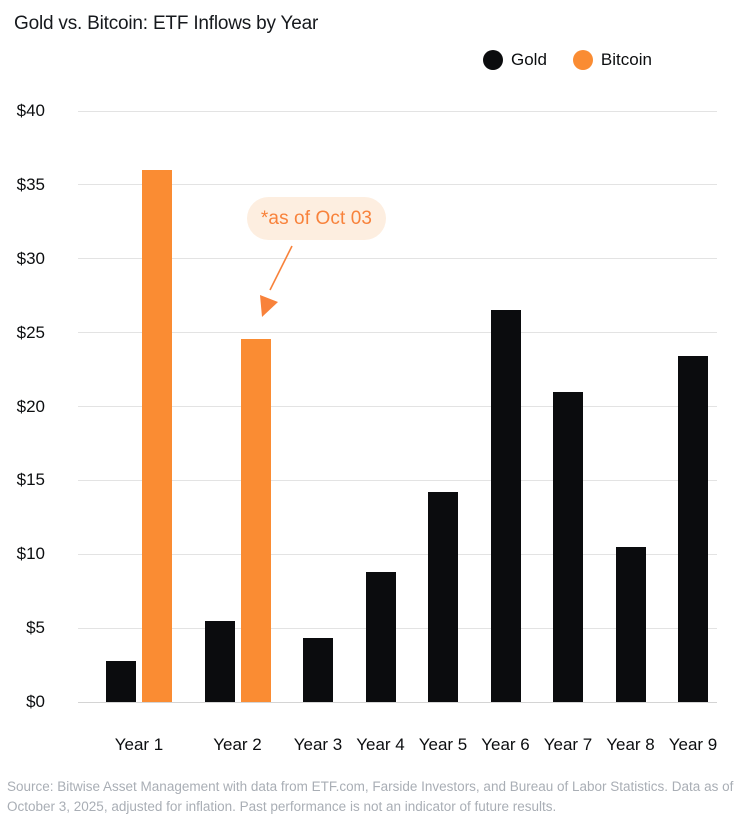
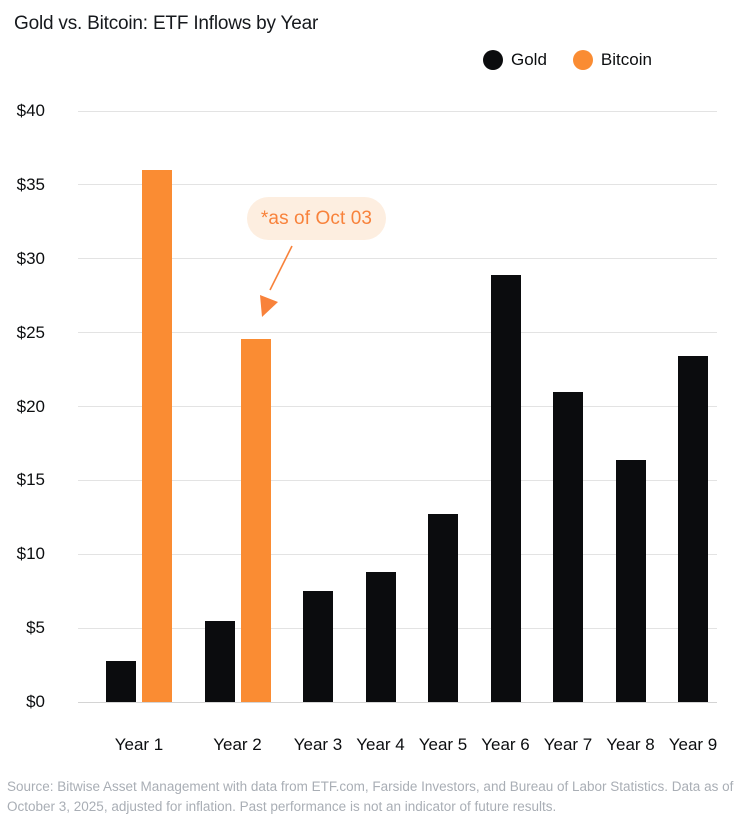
Gold/Year 3: $4.3 -> $7.5
Gold/Year 5: $14.2 -> $12.7
Gold/Year 6: $26.5 -> $28.9
Gold/Year 8: $10.5 -> $16.4
